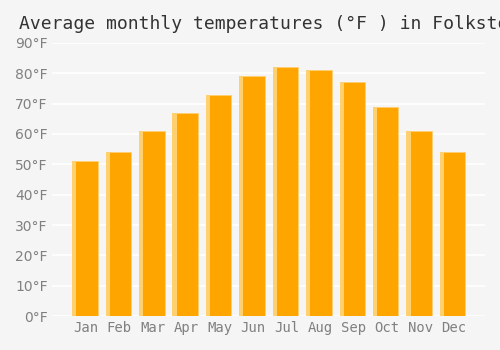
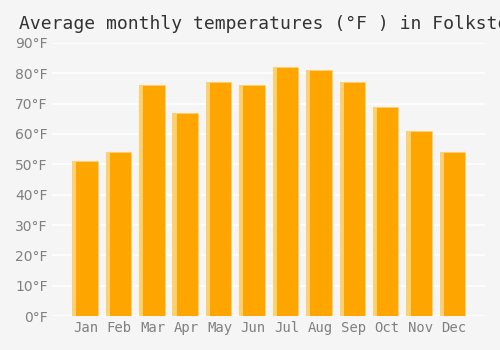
Mar: 61°F -> 76°F
May: 73°F -> 77°F
Jun: 79°F -> 76°F
